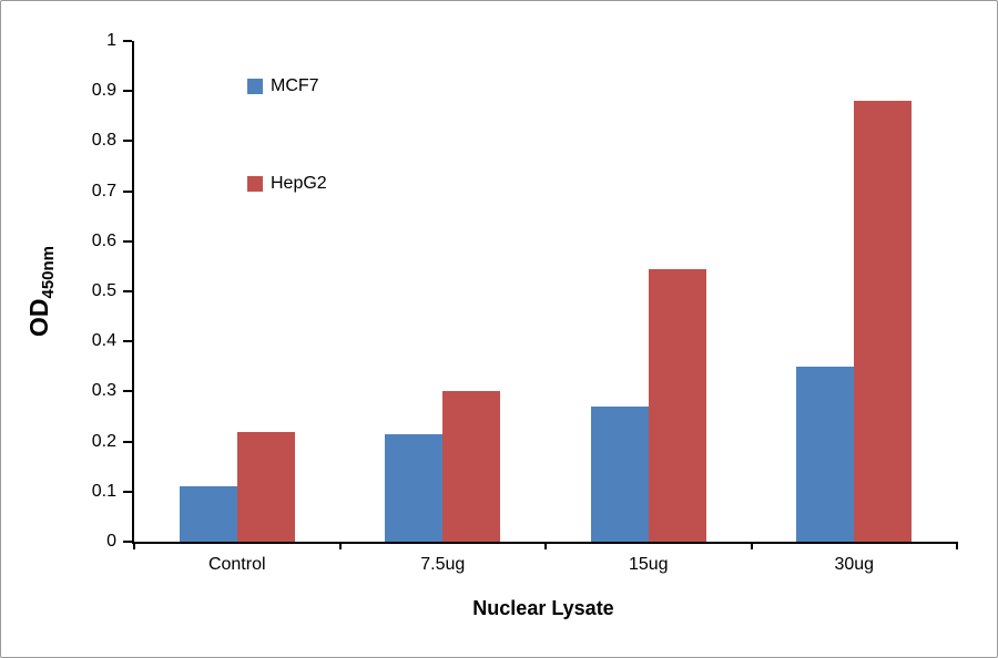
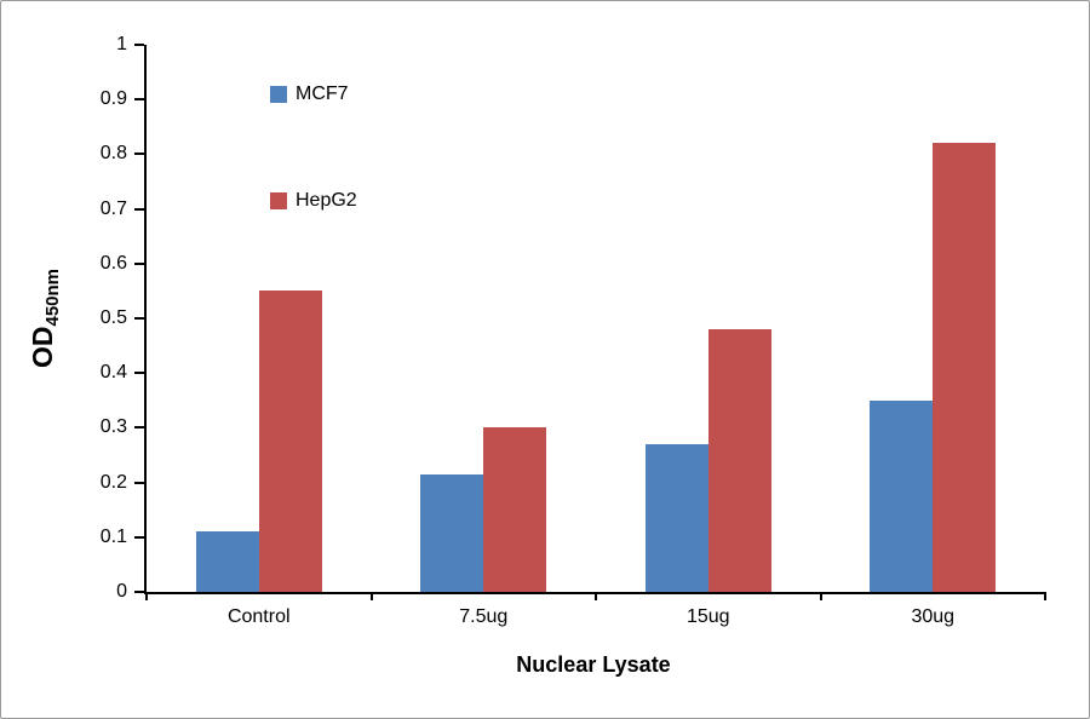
HepG2/Control: 0.22 -> 0.55
HepG2/15ug: 0.55 -> 0.48
HepG2/30ug: 0.88 -> 0.82
